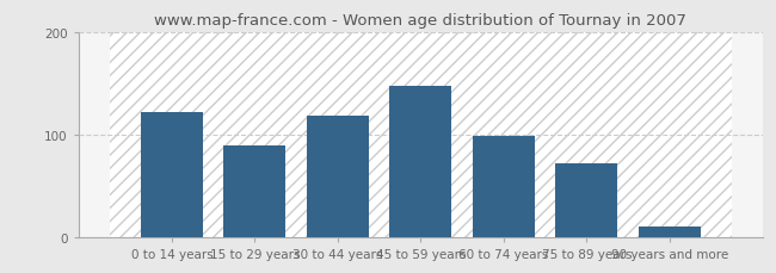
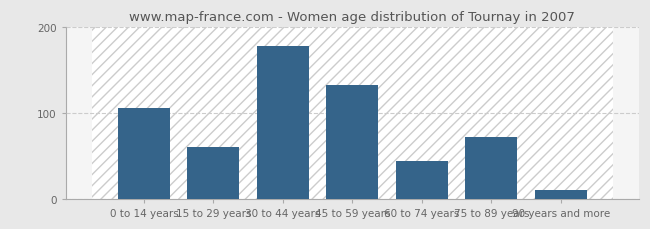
0 to 14 years: 122 -> 106
15 to 29 years: 90 -> 60
30 to 44 years: 118 -> 178
45 to 59 years: 148 -> 132
60 to 74 years: 99 -> 44
